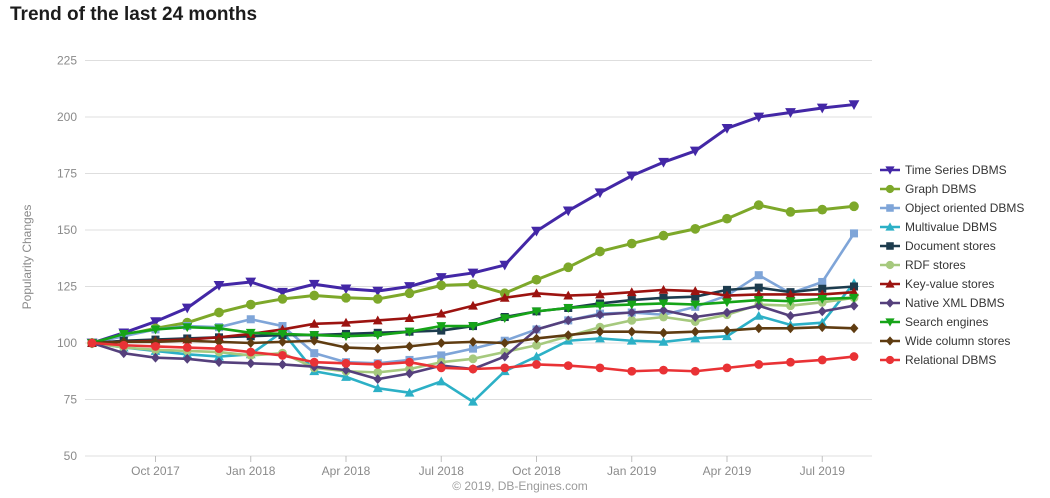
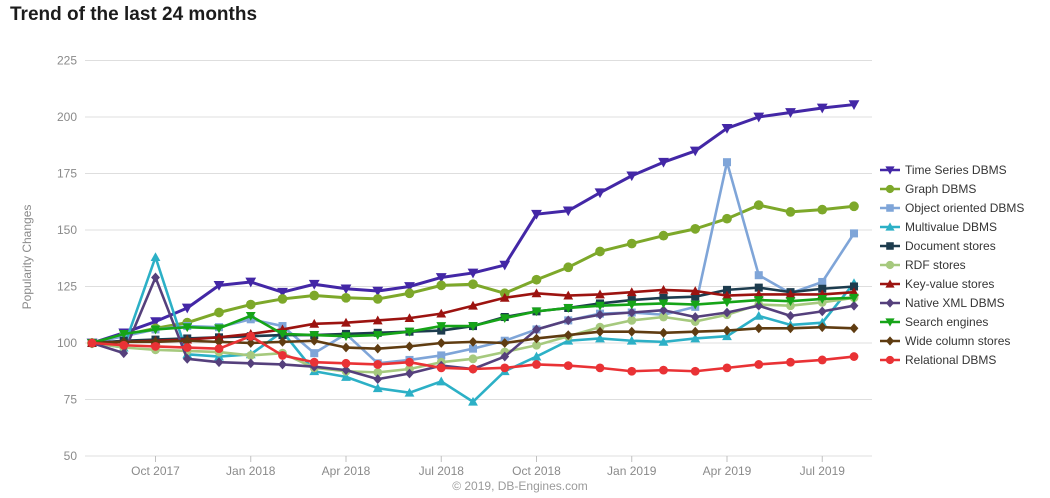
Multivalue DBMS/Oct 2017: 96 -> 138
Native XML DBMS/Oct 2017: 94 -> 129
Search engines/Jan 2018: 104 -> 112
Relational DBMS/Jan 2018: 96 -> 103
Object oriented DBMS/Apr 2018: 92 -> 104
Time Series DBMS/Oct 2018: 150 -> 157
Object oriented DBMS/Apr 2019: 121 -> 180
